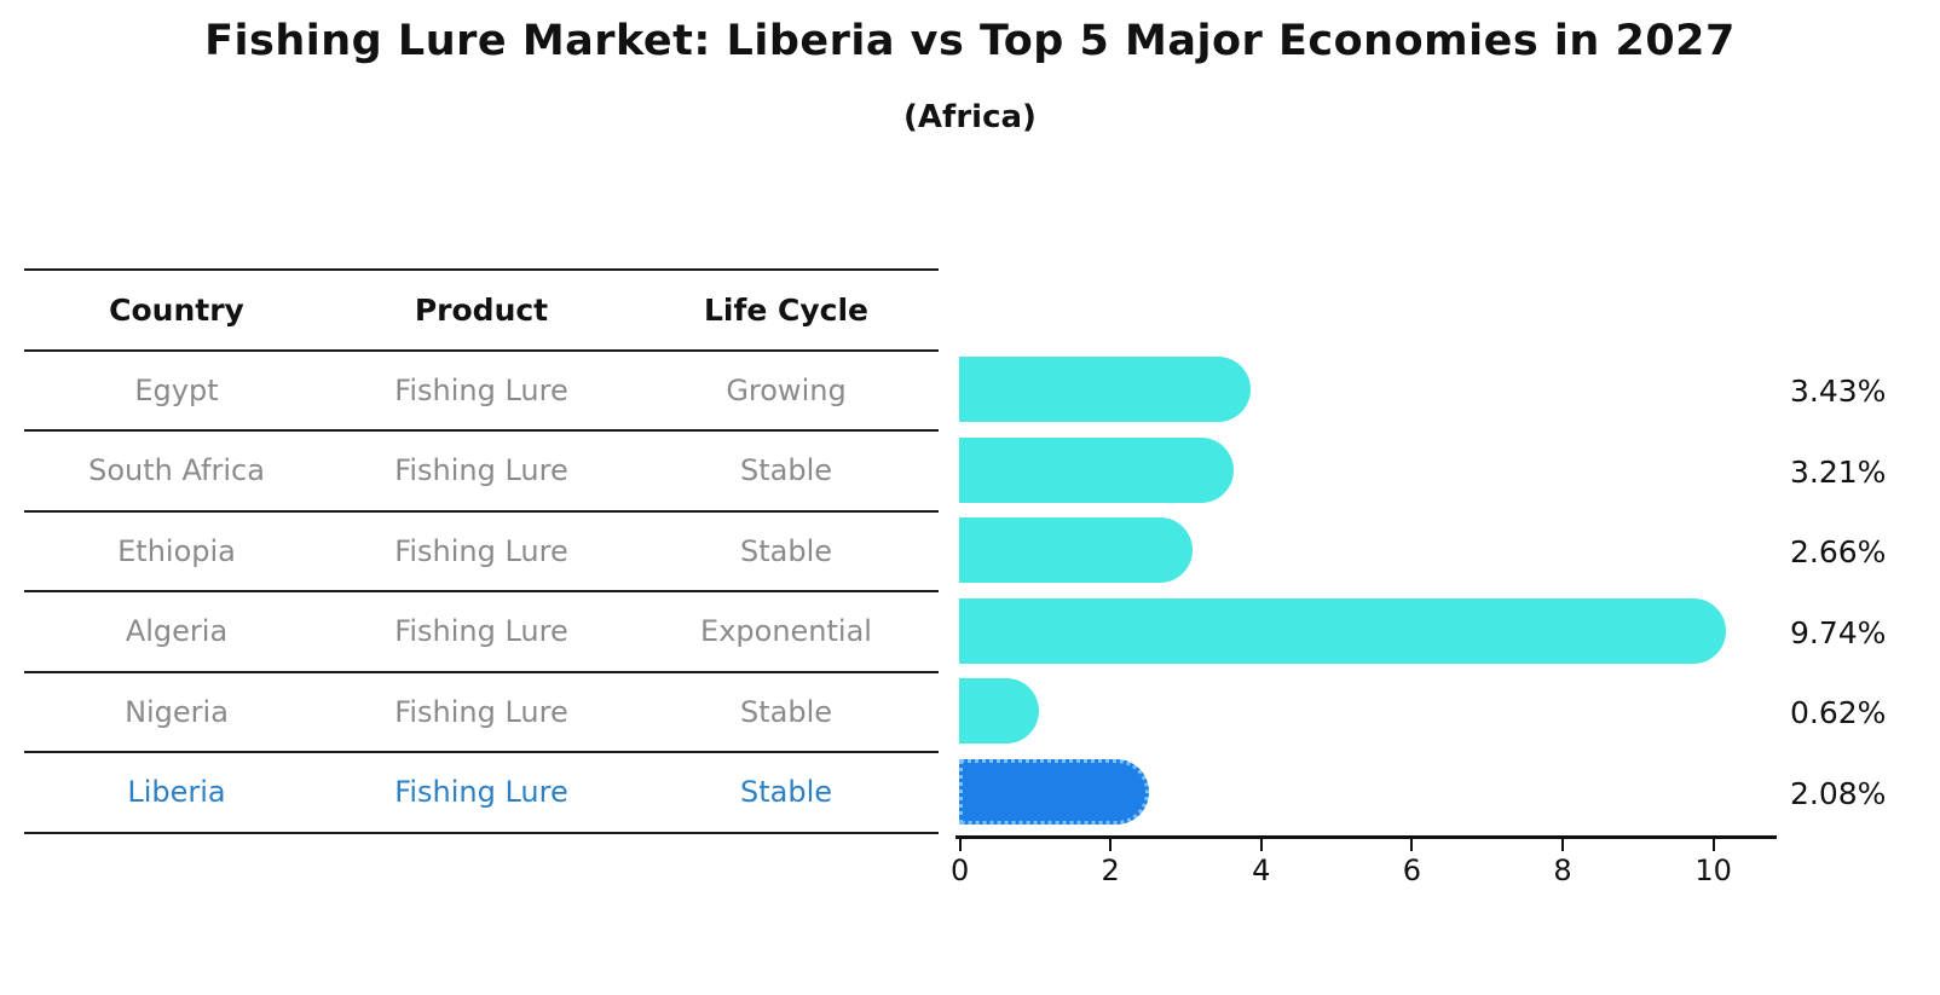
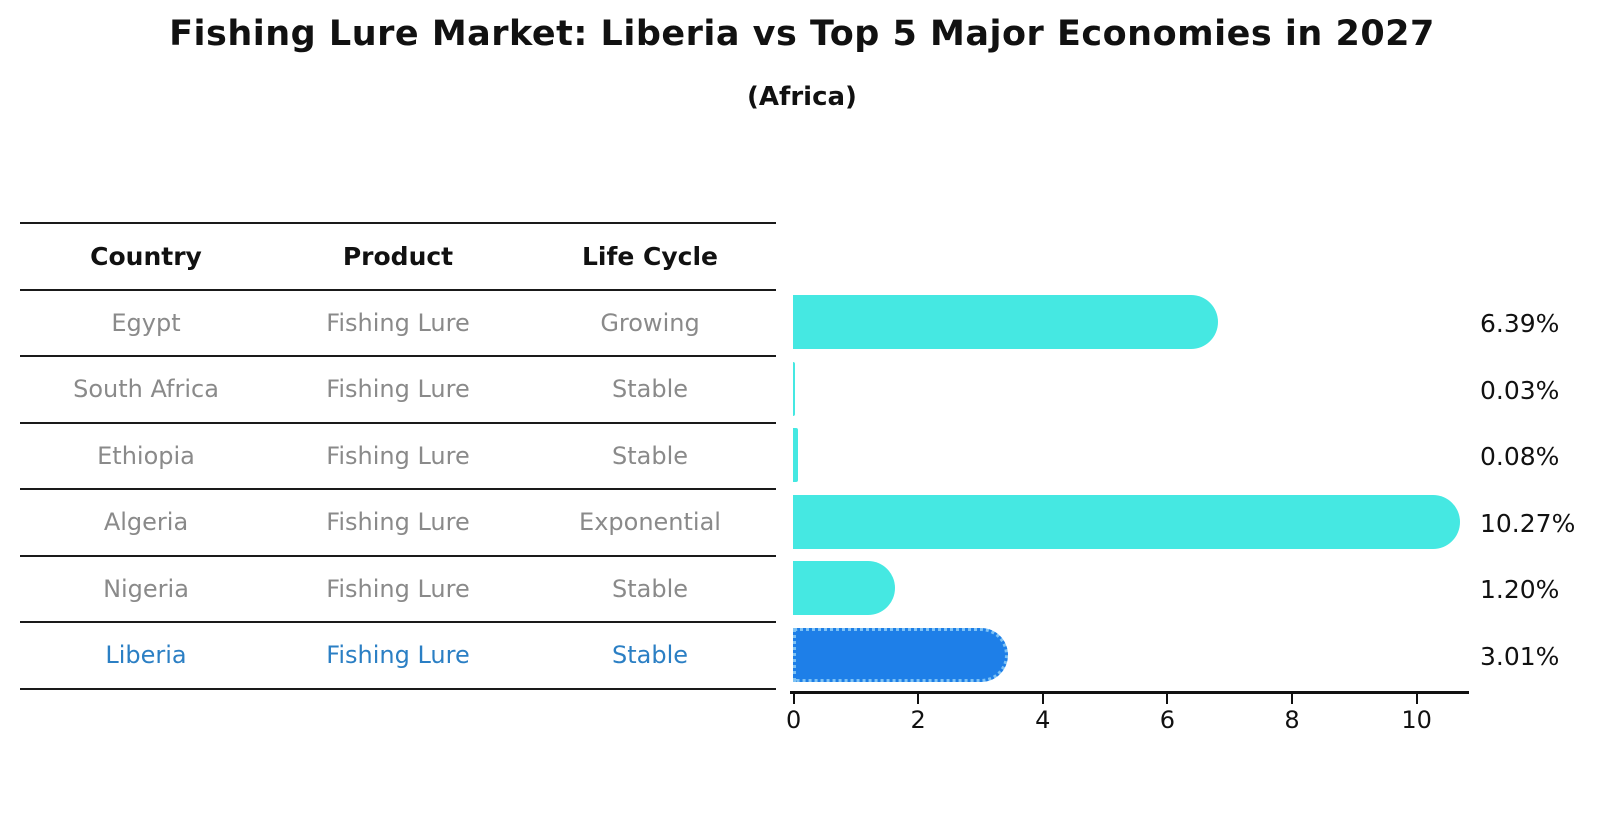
Egypt: 3.43% -> 6.39%
South Africa: 3.21% -> 0.03%
Ethiopia: 2.66% -> 0.08%
Algeria: 9.74% -> 10.27%
Nigeria: 0.62% -> 1.20%
Liberia: 2.08% -> 3.01%
